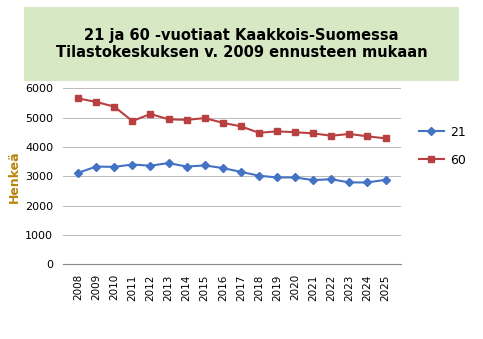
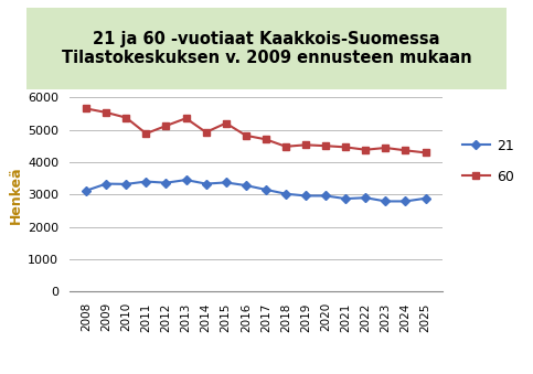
60/2013: 4940 -> 5350
60/2015: 4980 -> 5200
